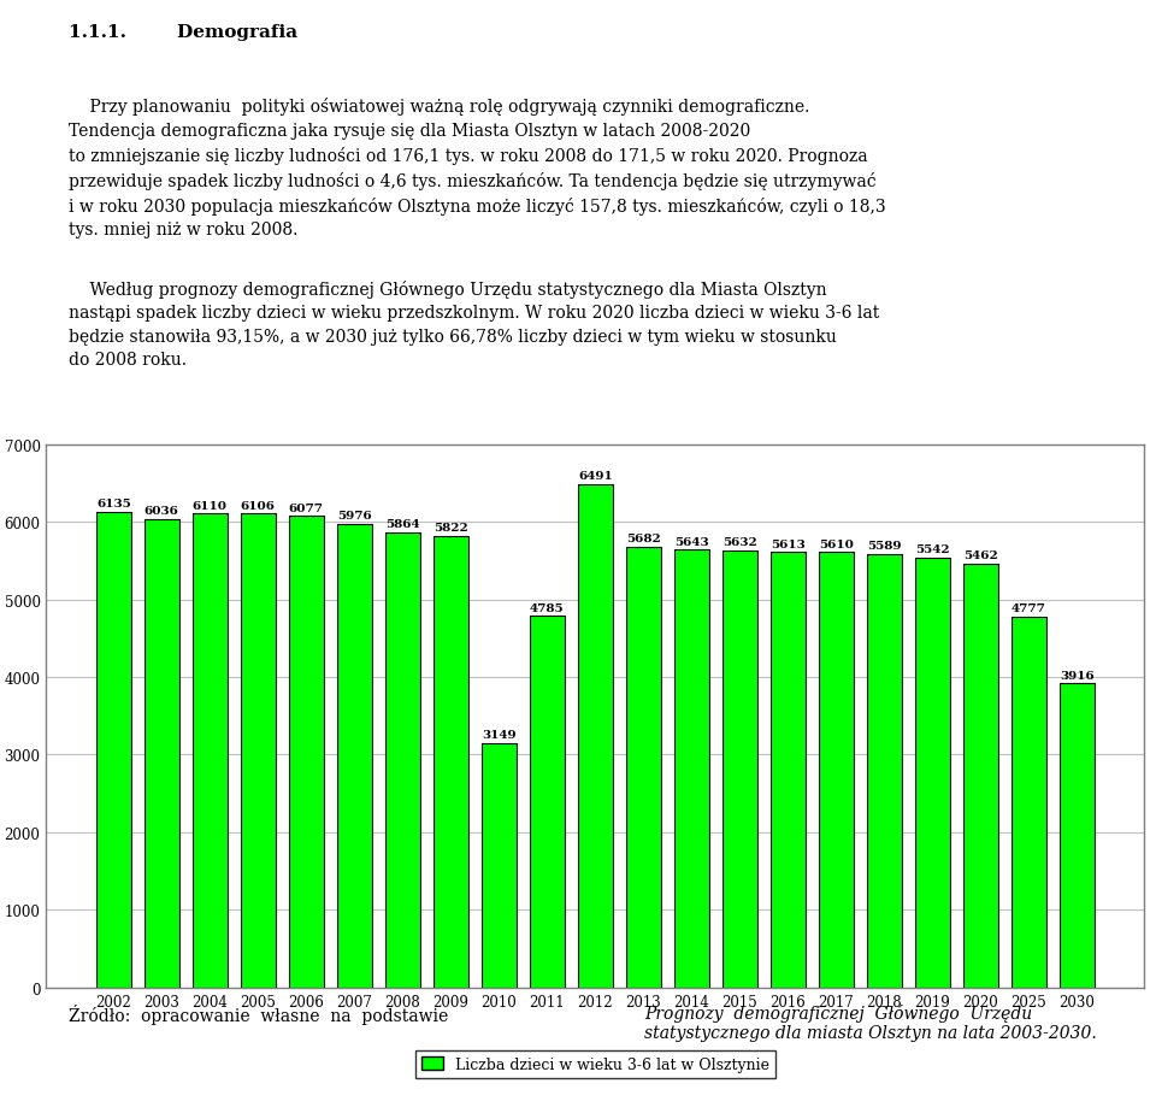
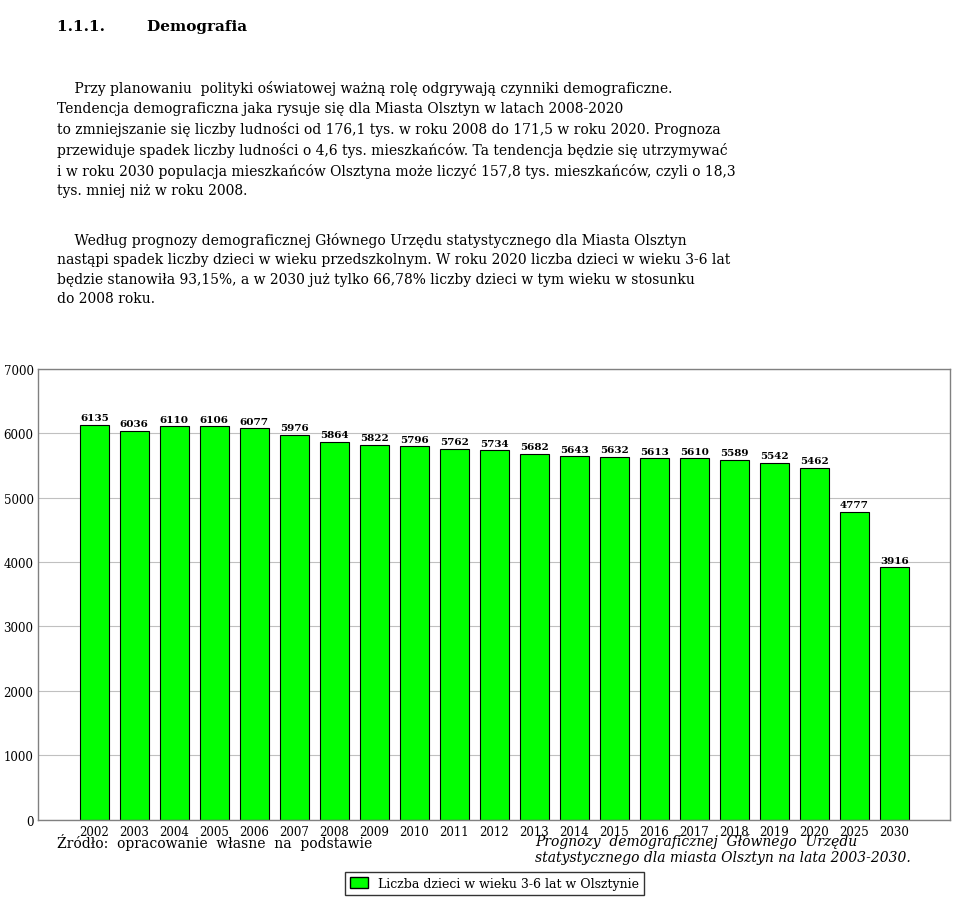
2010: 3149 -> 5796
2011: 4785 -> 5762
2012: 6491 -> 5734
